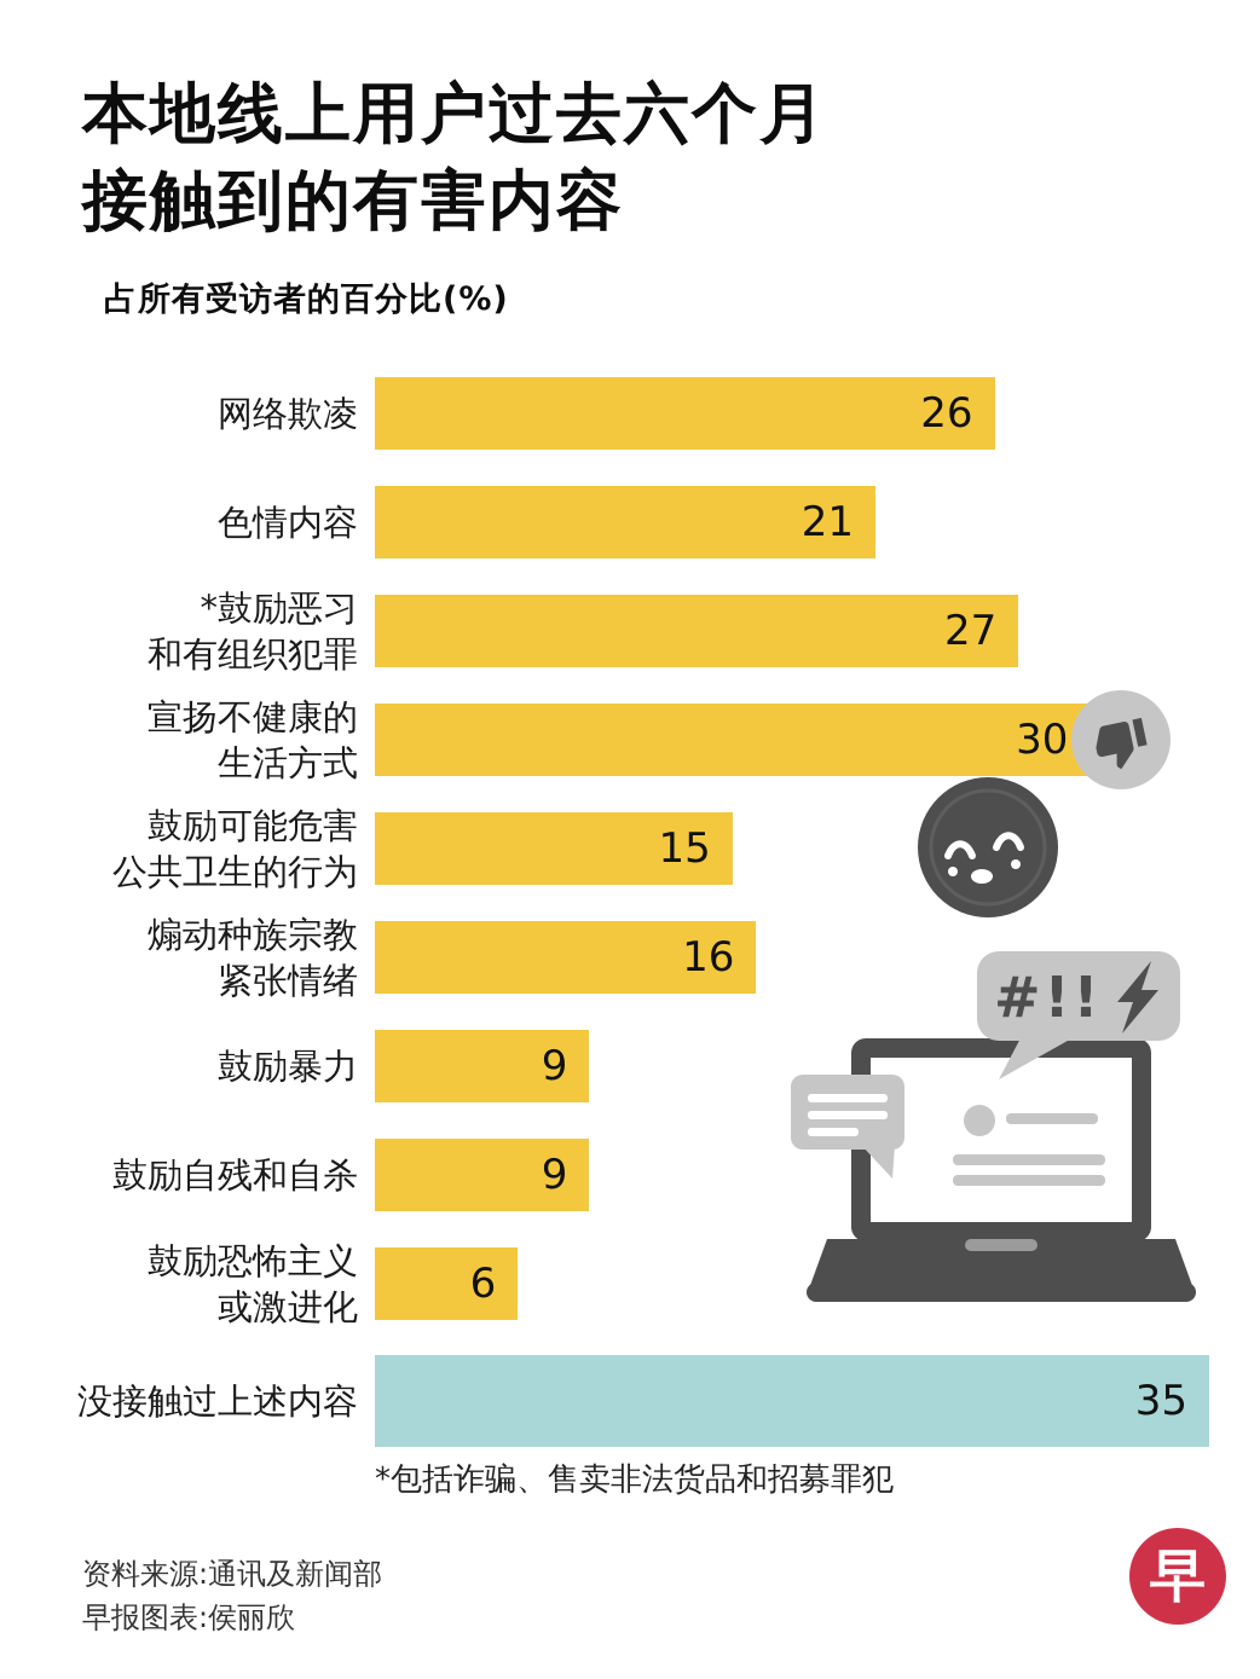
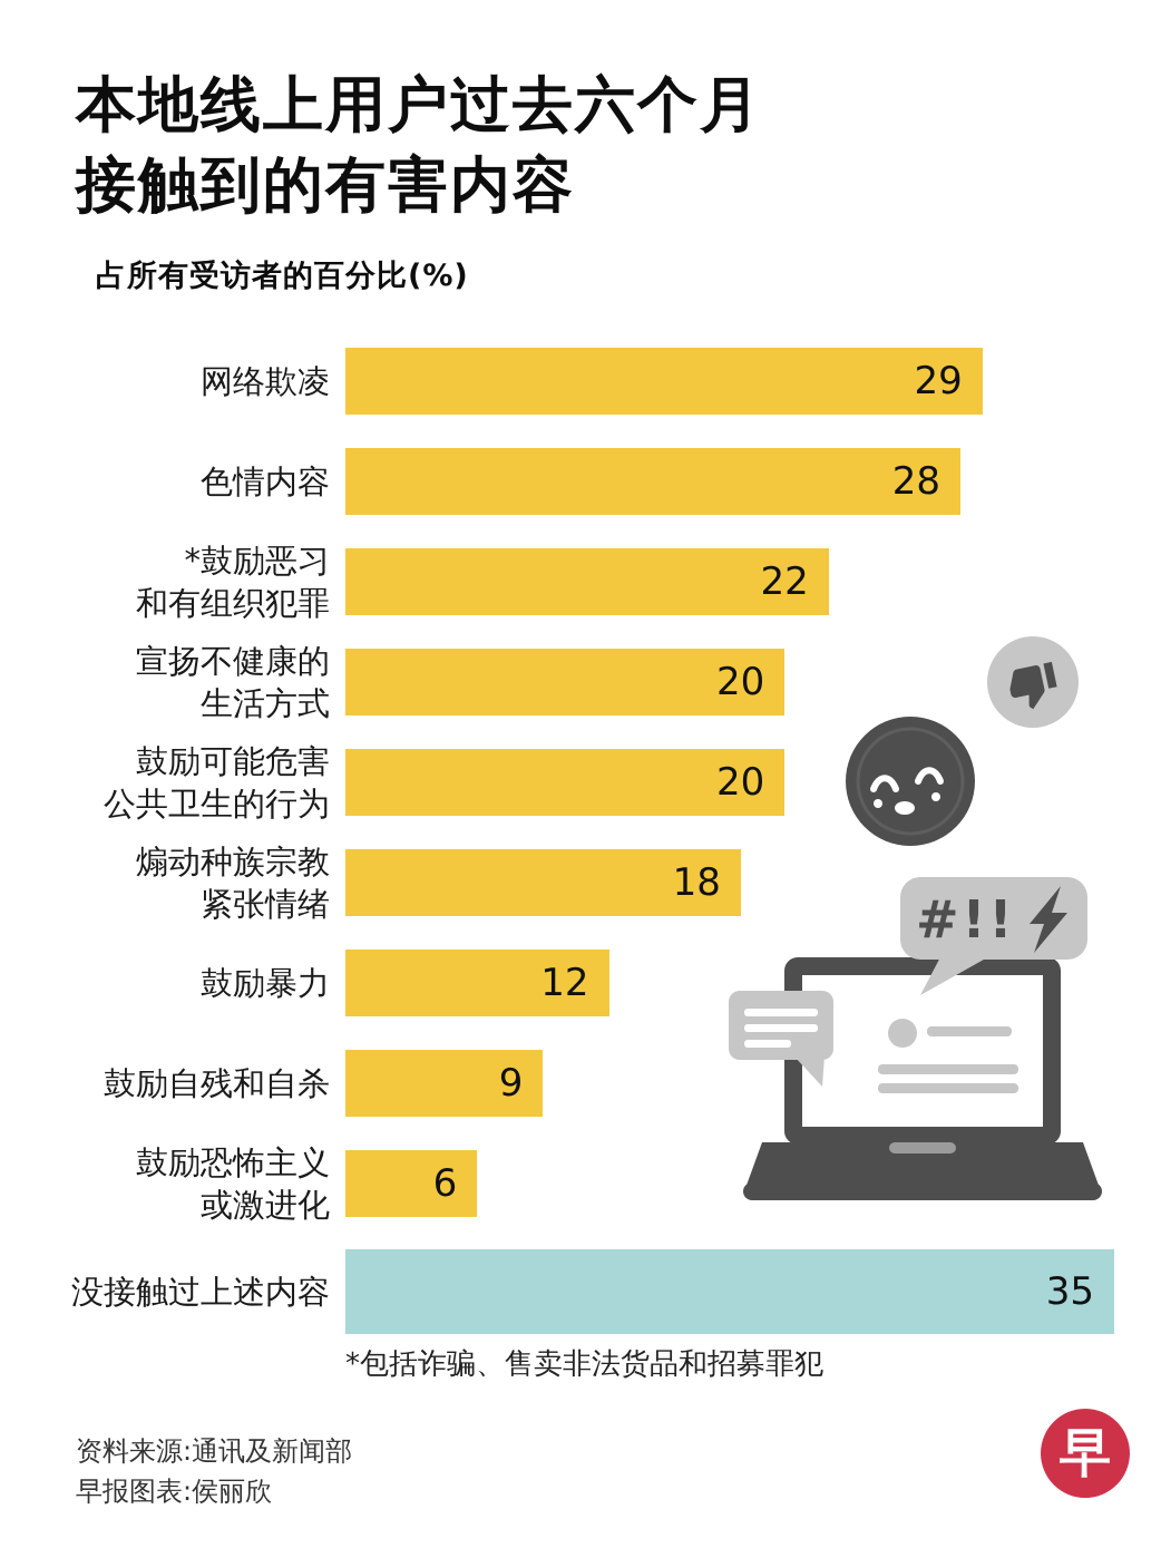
网络欺凌: 26 -> 29
色情内容: 21 -> 28
*鼓励恶习 和有组织犯罪: 27 -> 22
宣扬不健康的 生活方式: 30 -> 20
鼓励可能危害 公共卫生的行为: 15 -> 20
煽动种族宗教 紧张情绪: 16 -> 18
鼓励暴力: 9 -> 12
